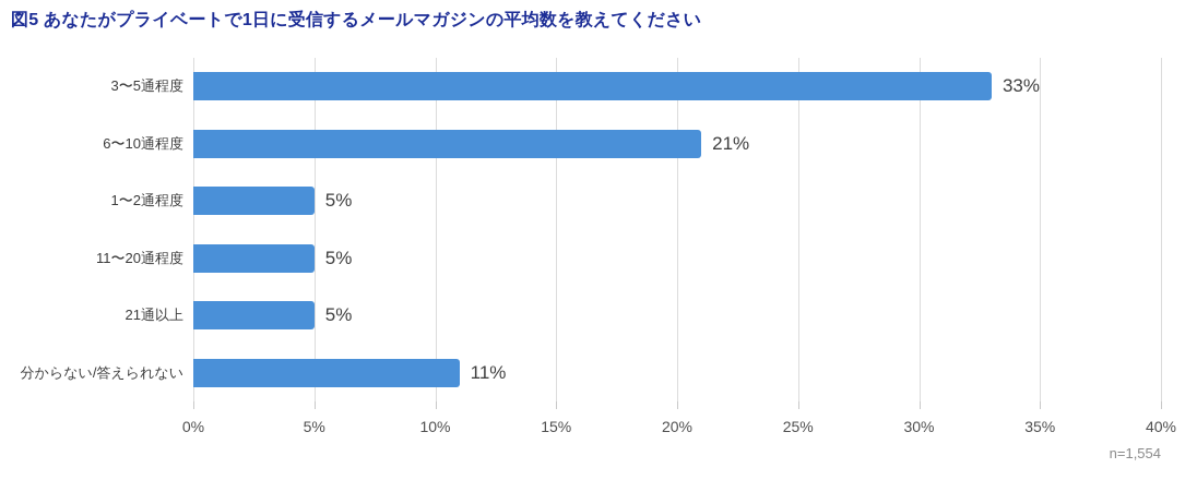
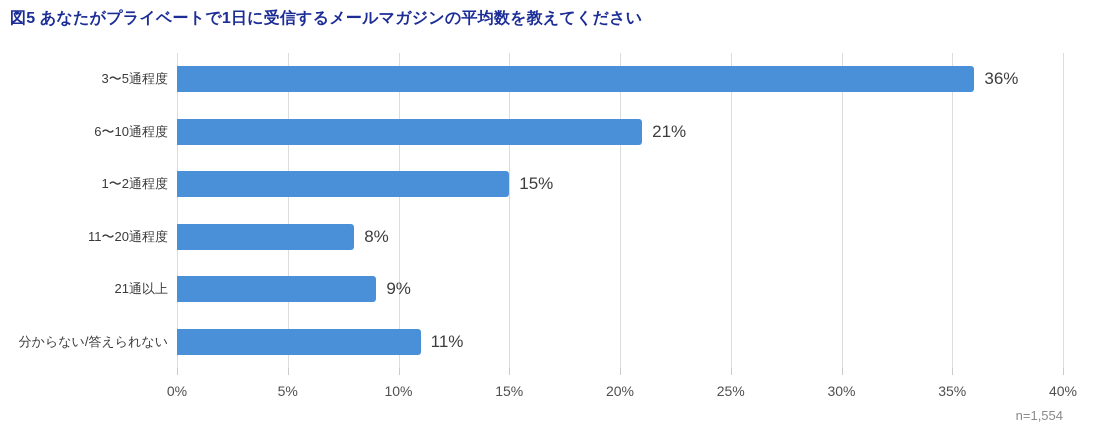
3〜5通程度: 33% -> 36%
1〜2通程度: 5% -> 15%
11〜20通程度: 5% -> 8%
21通以上: 5% -> 9%
